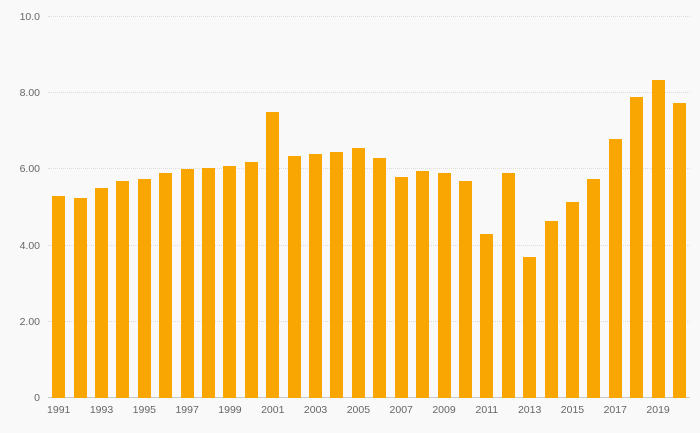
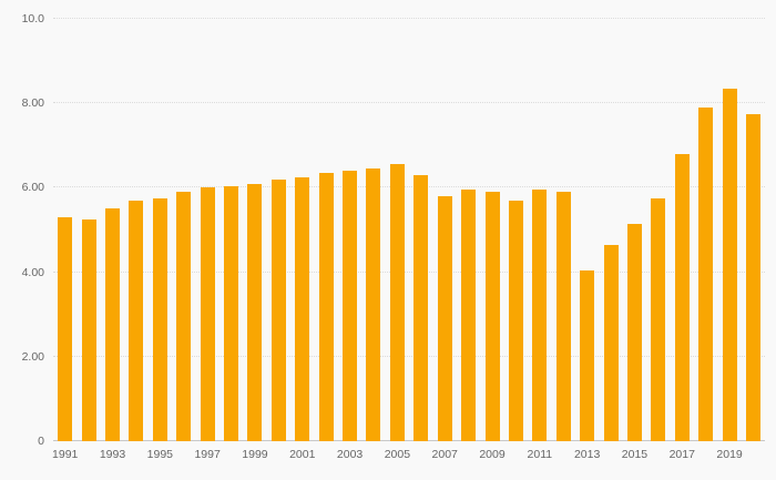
2001: 7.5 -> 6.2
2011: 4.3 -> 6.0
2013: 3.7 -> 4.0
